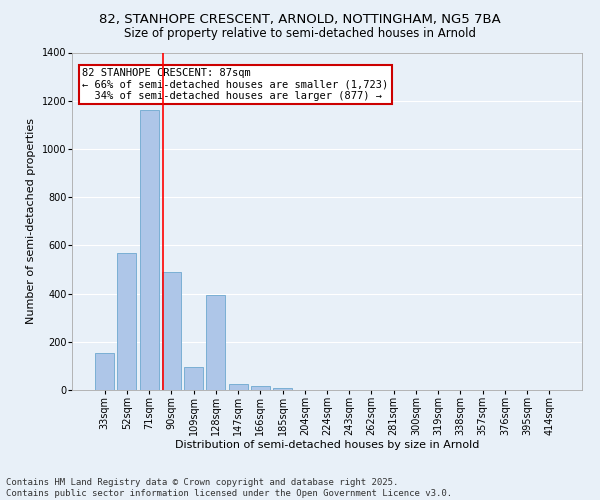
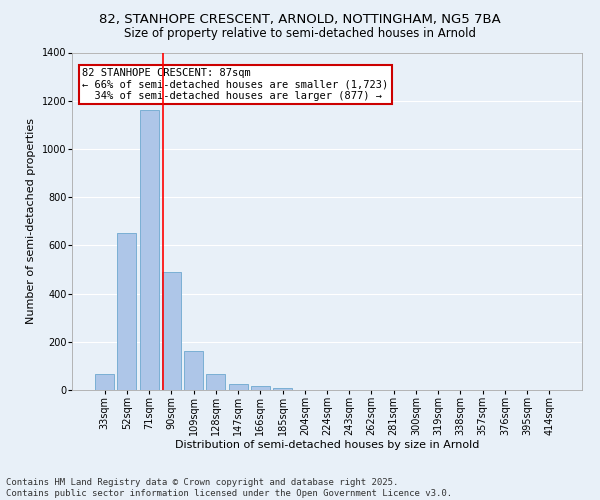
33sqm: 155 -> 65
52sqm: 570 -> 650
109sqm: 95 -> 160
128sqm: 395 -> 65
